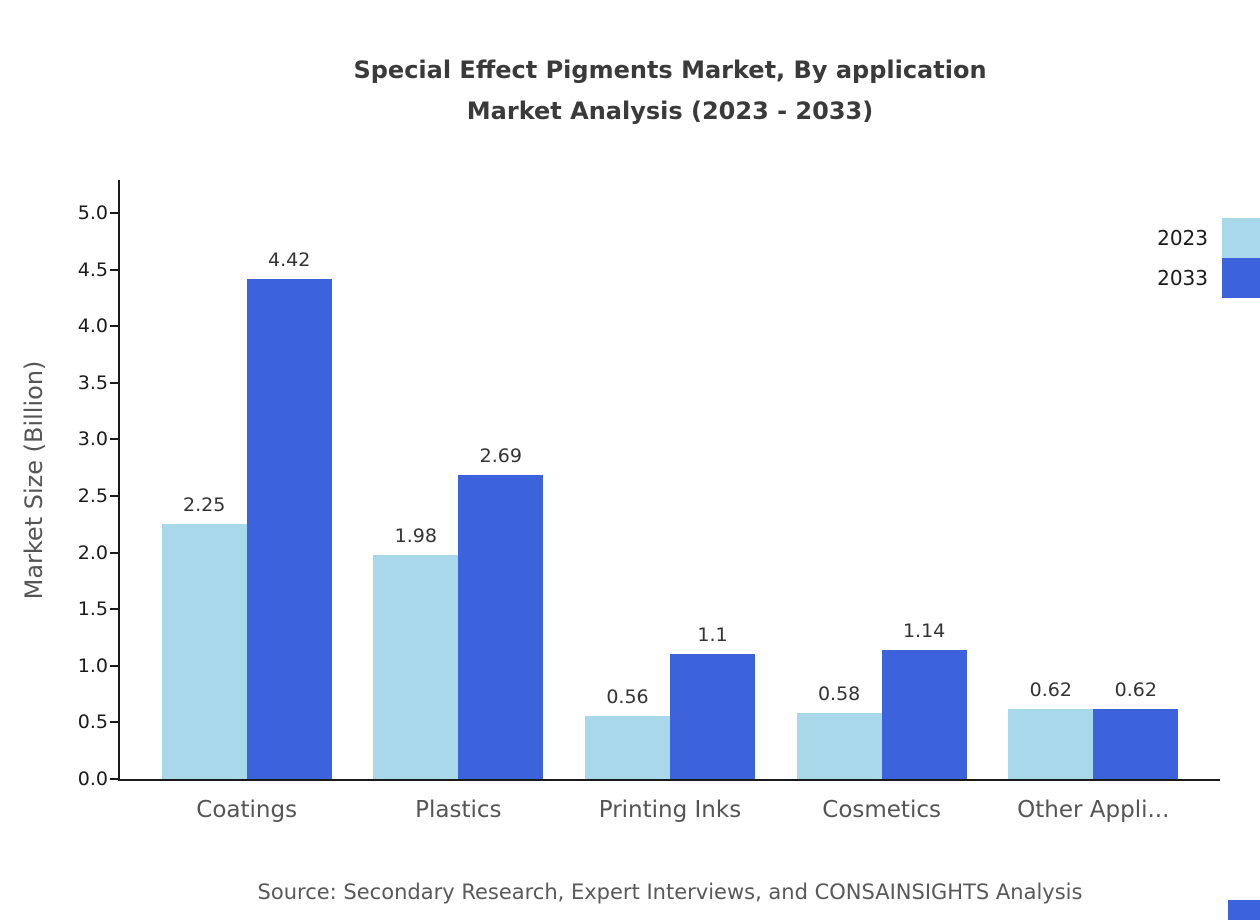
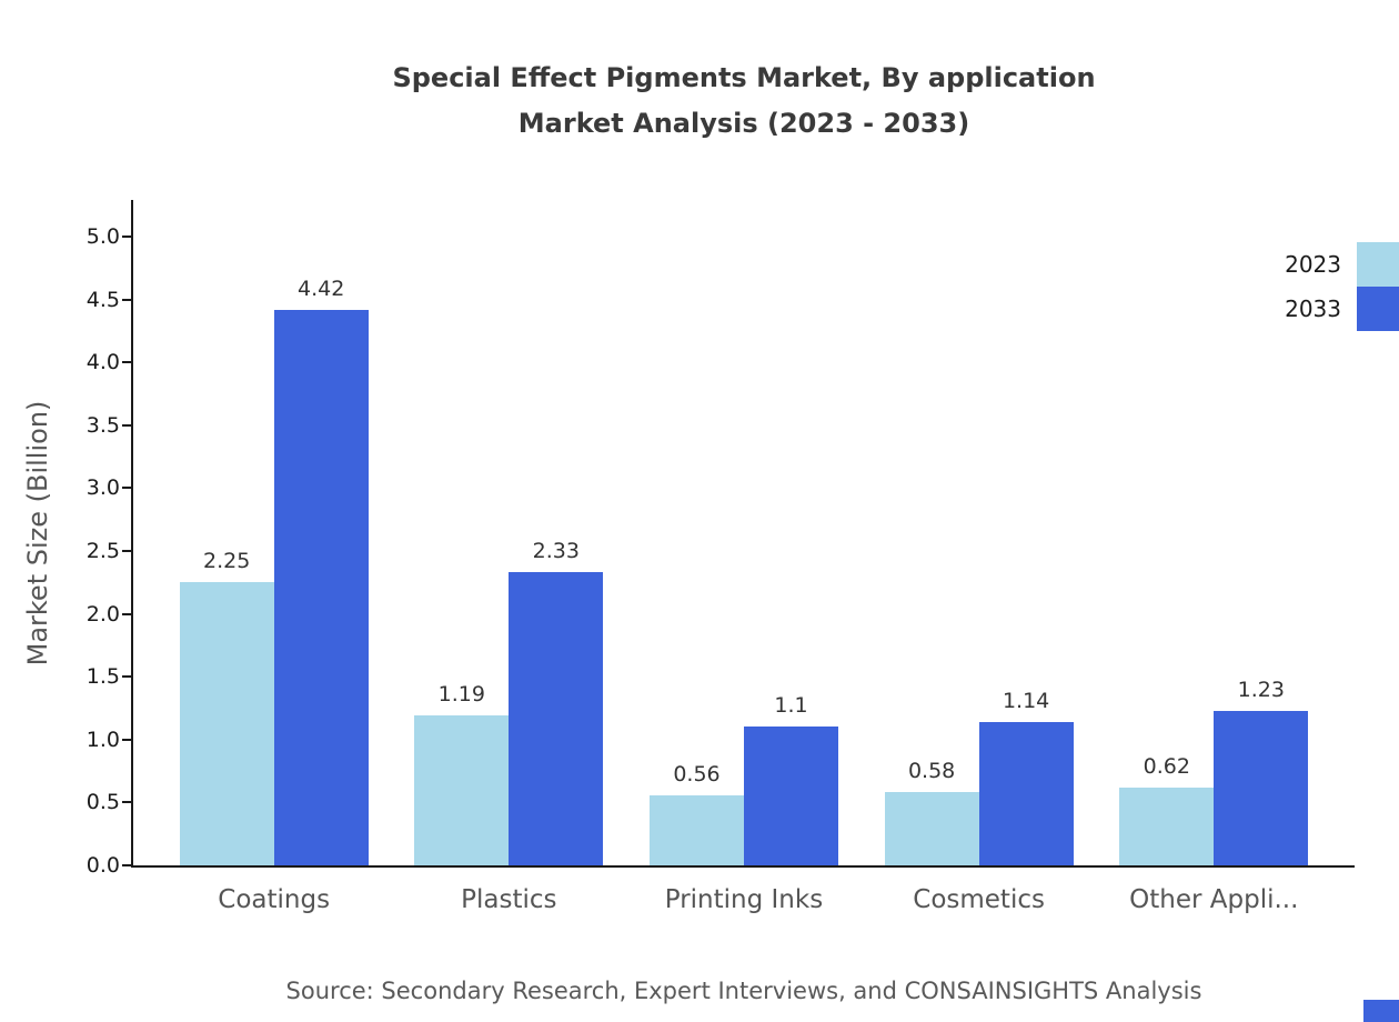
2023/Plastics: 1.98 -> 1.19
2033/Plastics: 2.69 -> 2.33
2033/Other Appli...: 0.62 -> 1.23
